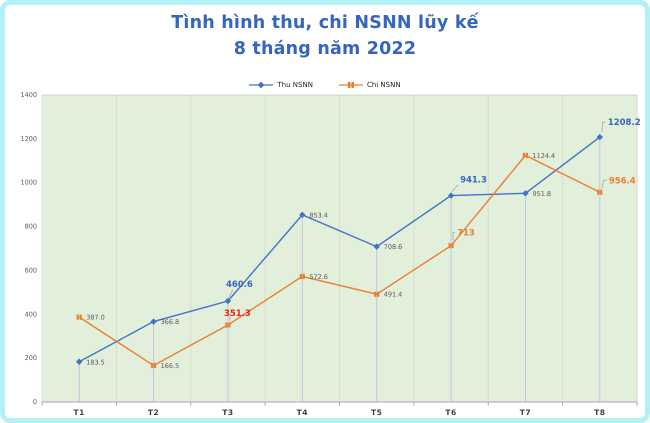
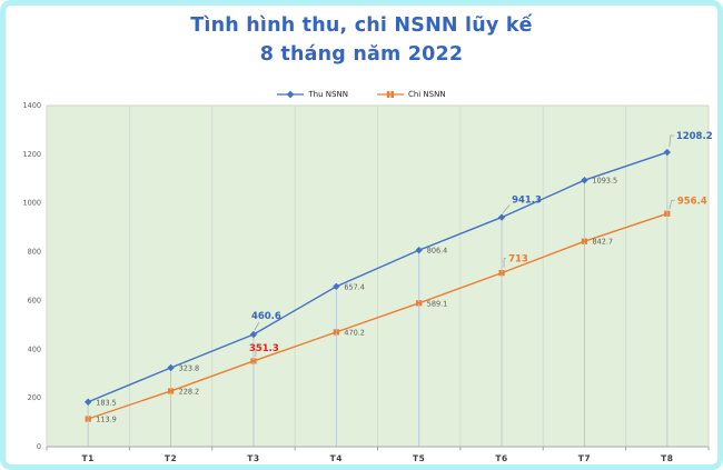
Chi NSNN/T1: 387.0 -> 113.9
Thu NSNN/T2: 366.8 -> 323.8
Chi NSNN/T2: 166.5 -> 228.2
Thu NSNN/T4: 853.4 -> 657.4
Chi NSNN/T4: 572.6 -> 470.2
Thu NSNN/T5: 708.6 -> 806.4
Chi NSNN/T5: 491.4 -> 589.1
Thu NSNN/T7: 951.8 -> 1093.5
Chi NSNN/T7: 1124.4 -> 842.7
